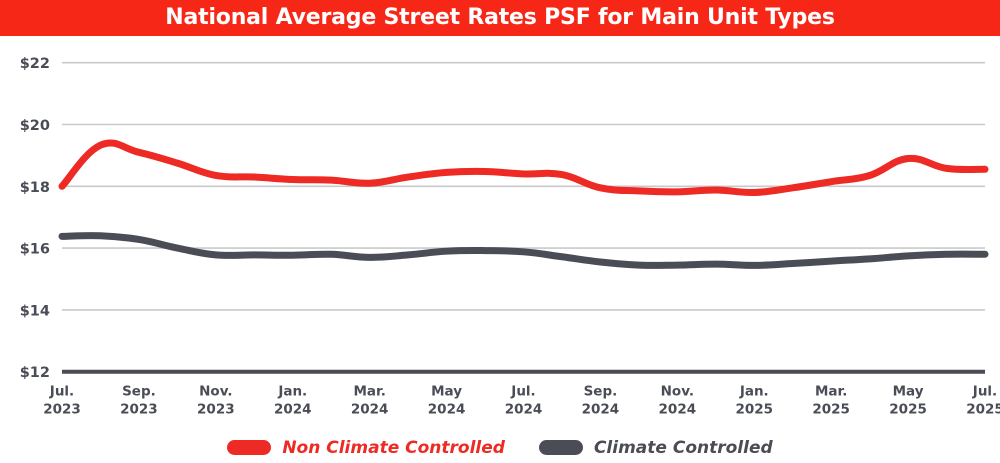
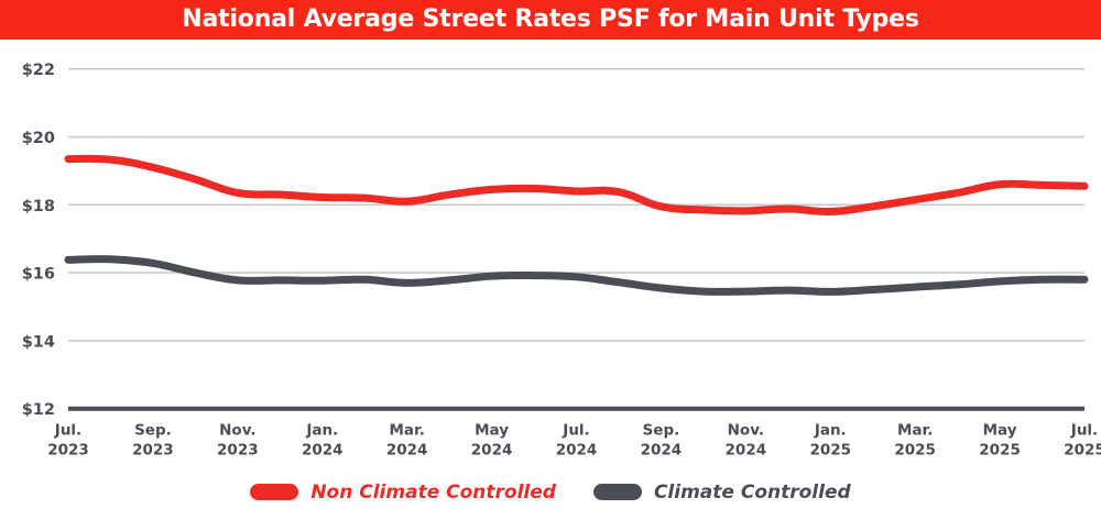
Non Climate Controlled/Jul. 2023: $18.0 -> $19.4
Non Climate Controlled/May 2025: $18.9 -> $18.6
